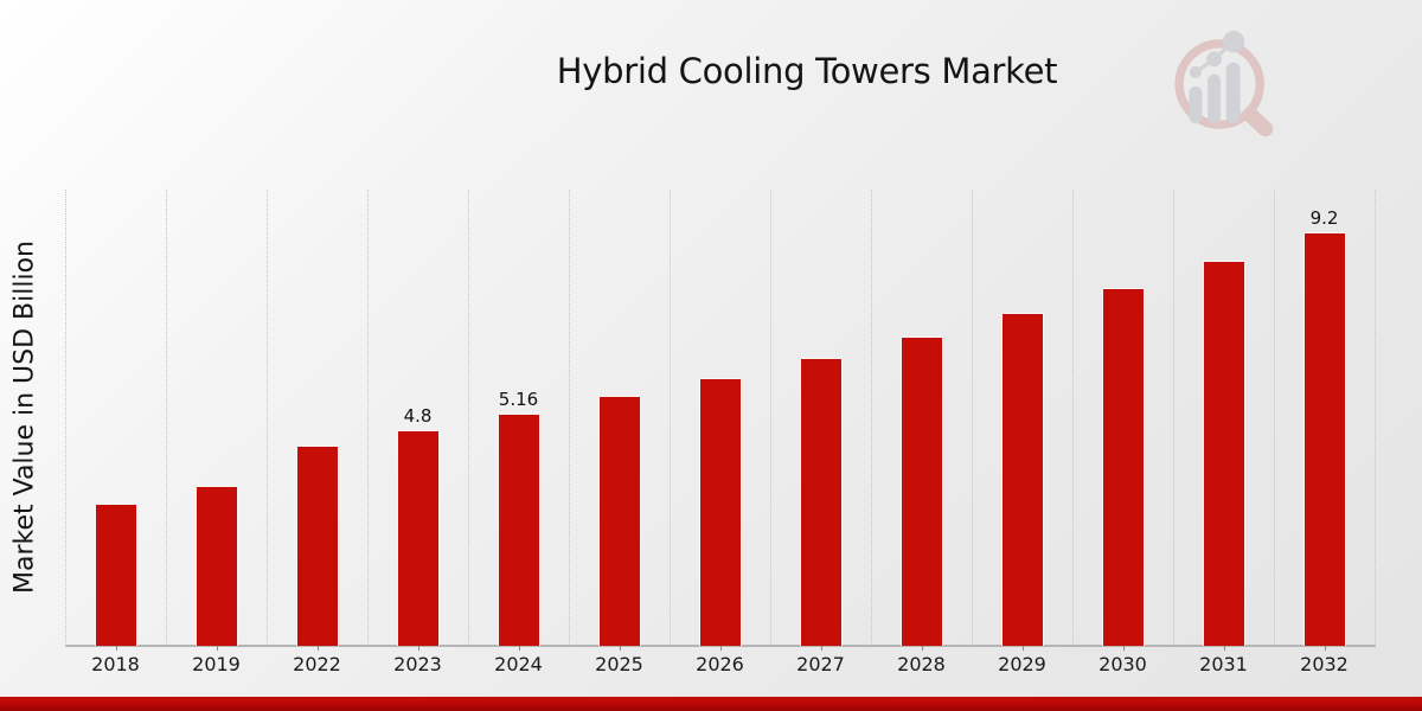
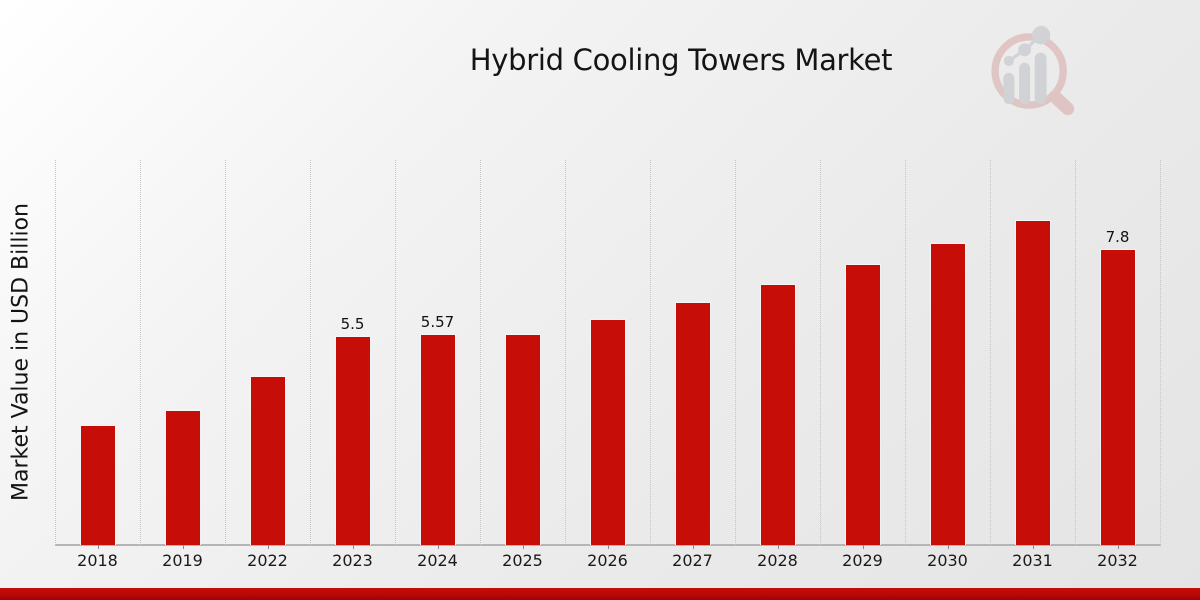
2023: 4.8 -> 5.5
2024: 5.16 -> 5.57
2032: 9.2 -> 7.8
